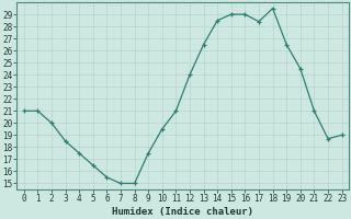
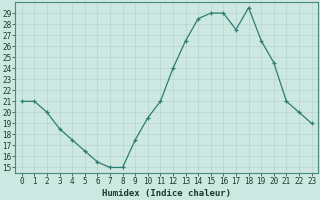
17: 28.4 -> 27.5
22: 18.7 -> 20.0
